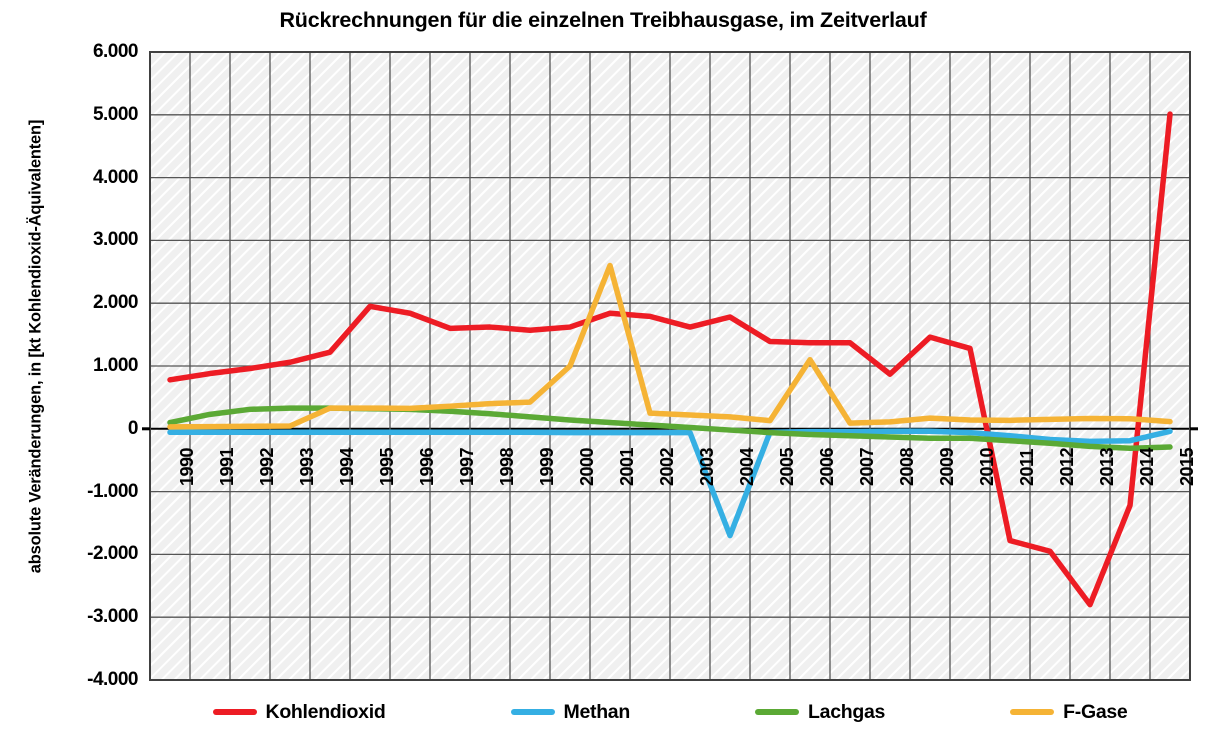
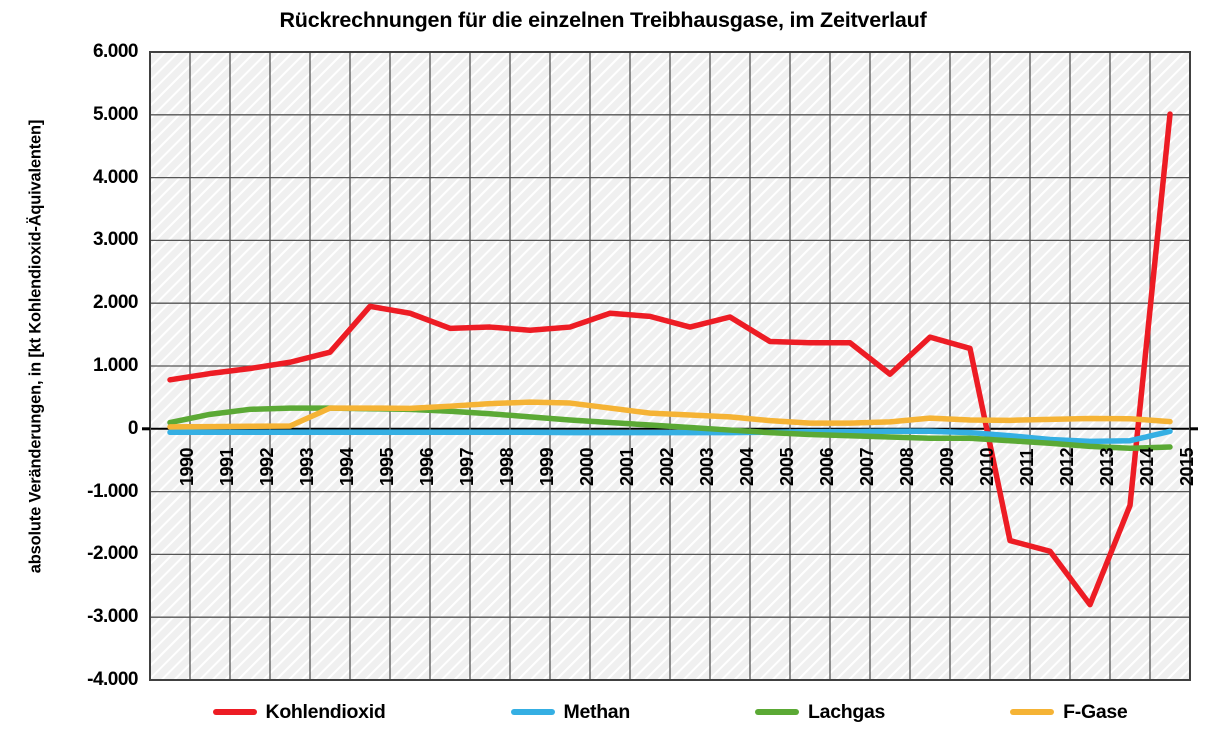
F-Gase/2000: 1000 -> 400
F-Gase/2001: 2600 -> 300
Methan/2004: -1700 -> -100
F-Gase/2006: 1100 -> 100
